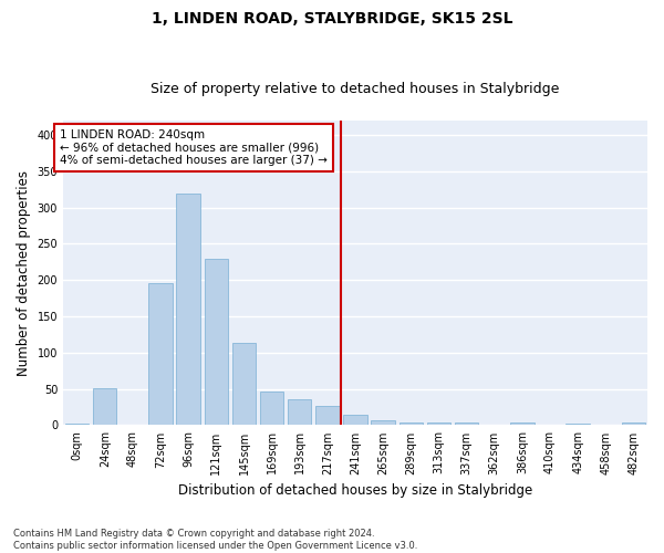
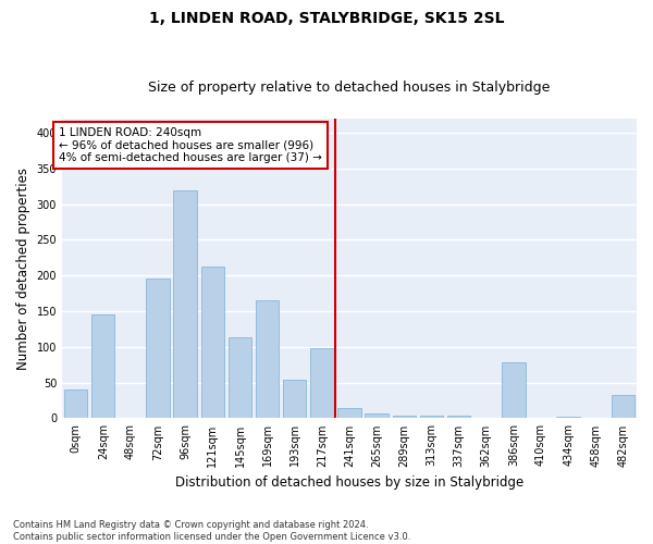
0sqm: 2 -> 40
24sqm: 51 -> 146
121sqm: 229 -> 212
169sqm: 46 -> 166
193sqm: 35 -> 54
217sqm: 26 -> 98
386sqm: 3 -> 78
482sqm: 3 -> 32
